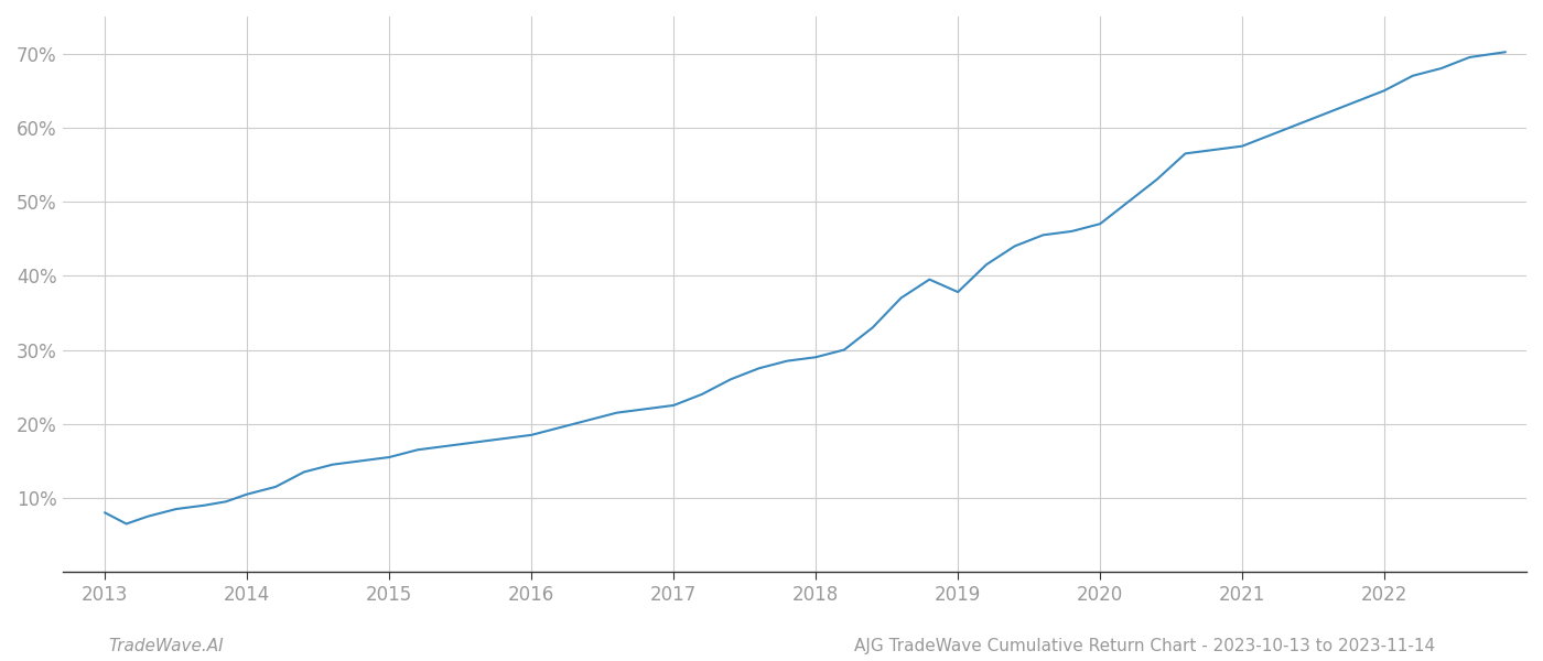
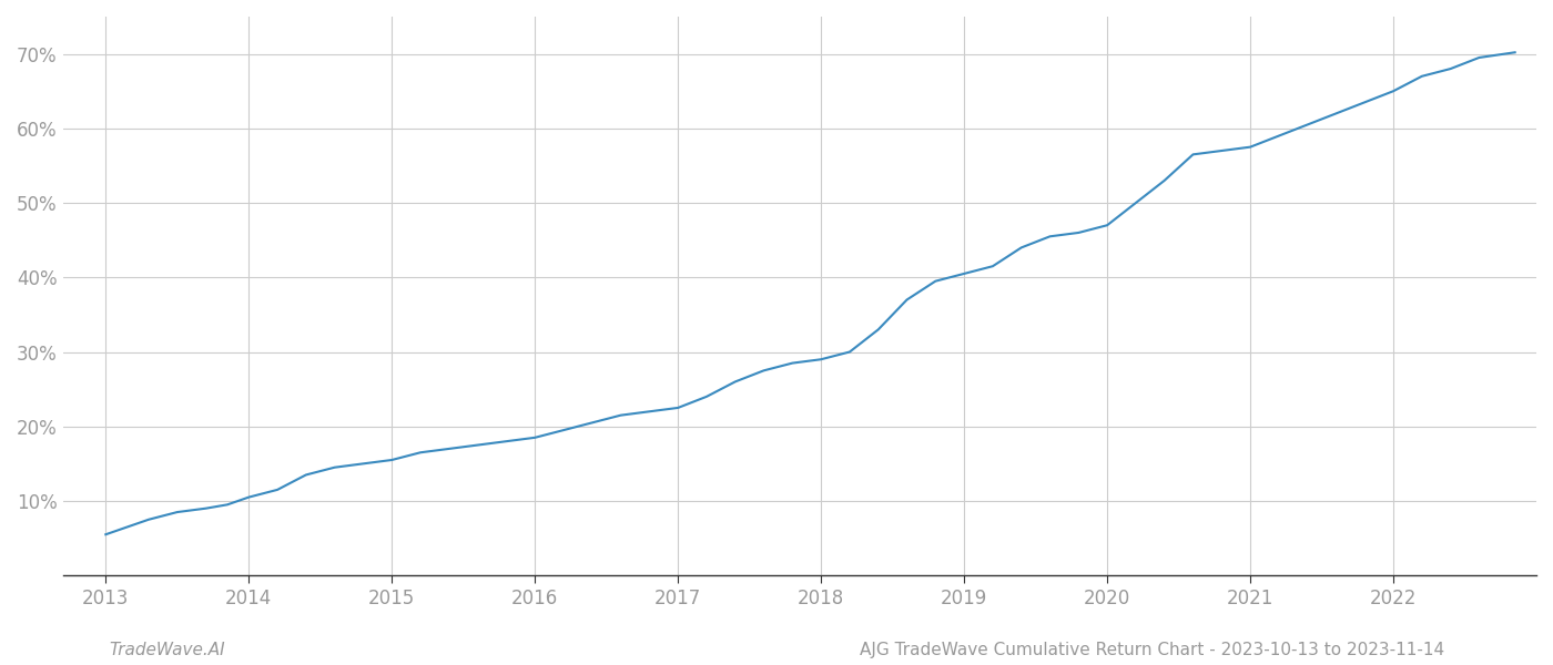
2013: 8.0% -> 5.5%
2019: 37.8% -> 40.5%
